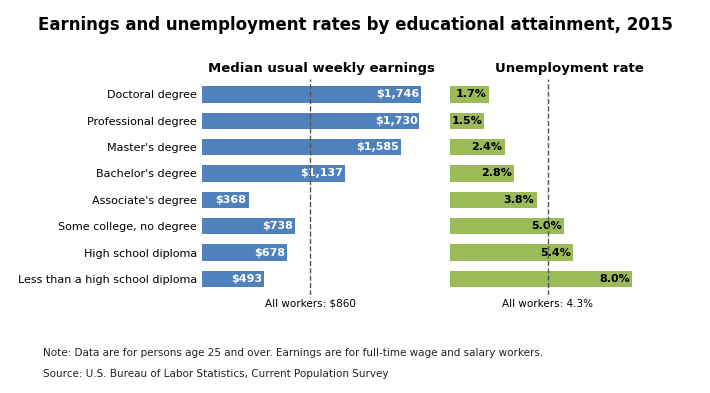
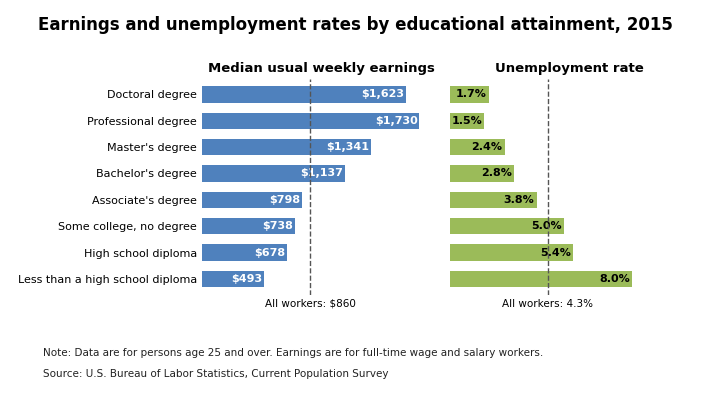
Median usual weekly earnings/Doctoral degree: $1,746 -> $1,623
Median usual weekly earnings/Master's degree: $1,585 -> $1,341
Median usual weekly earnings/Associate's degree: $368 -> $798
